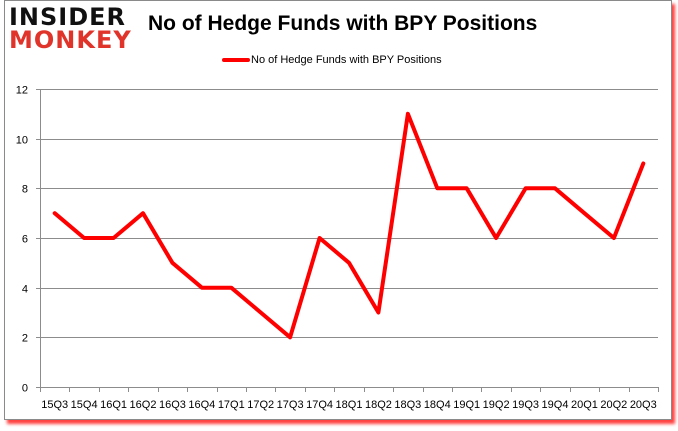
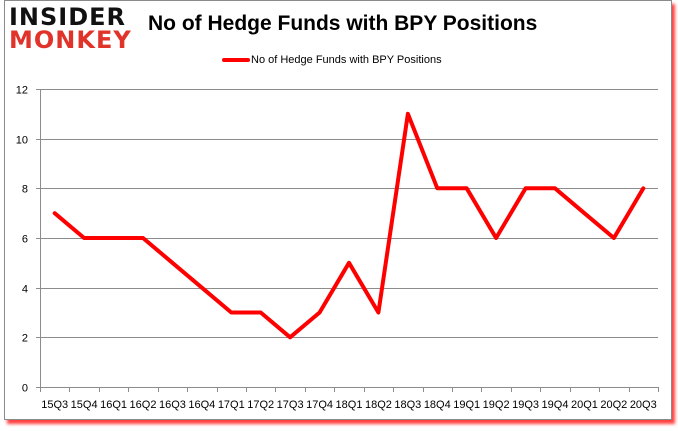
16Q2: 7 -> 6
17Q1: 4 -> 3
17Q4: 6 -> 3
20Q3: 9 -> 8
